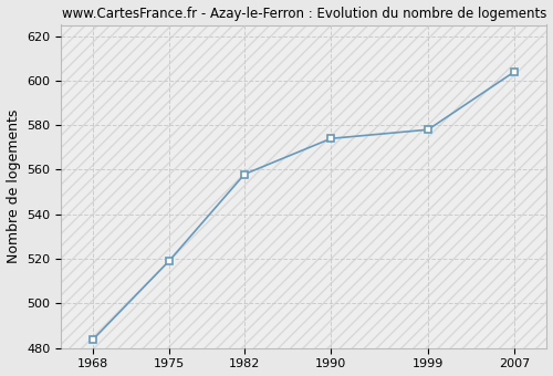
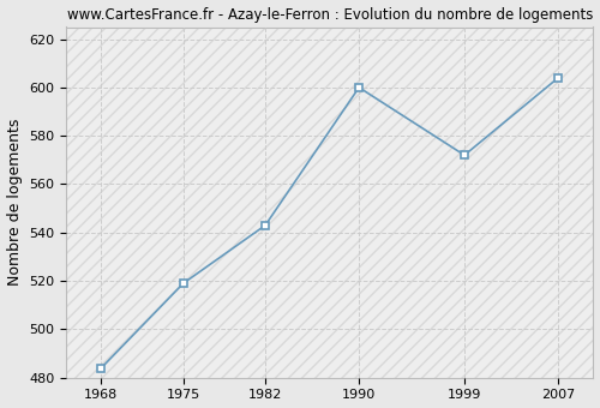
1982: 558 -> 543
1990: 574 -> 600
1999: 578 -> 572
